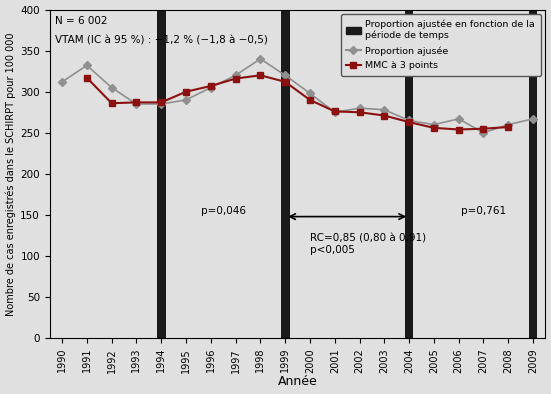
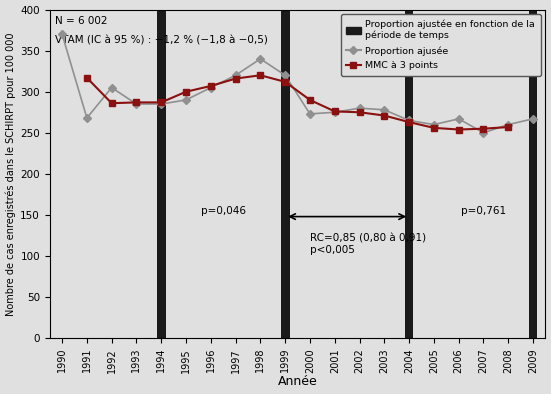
Proportion ajusée/1990: 312 -> 370
Proportion ajusée/1991: 332 -> 268
Proportion ajusée/2000: 298 -> 273
